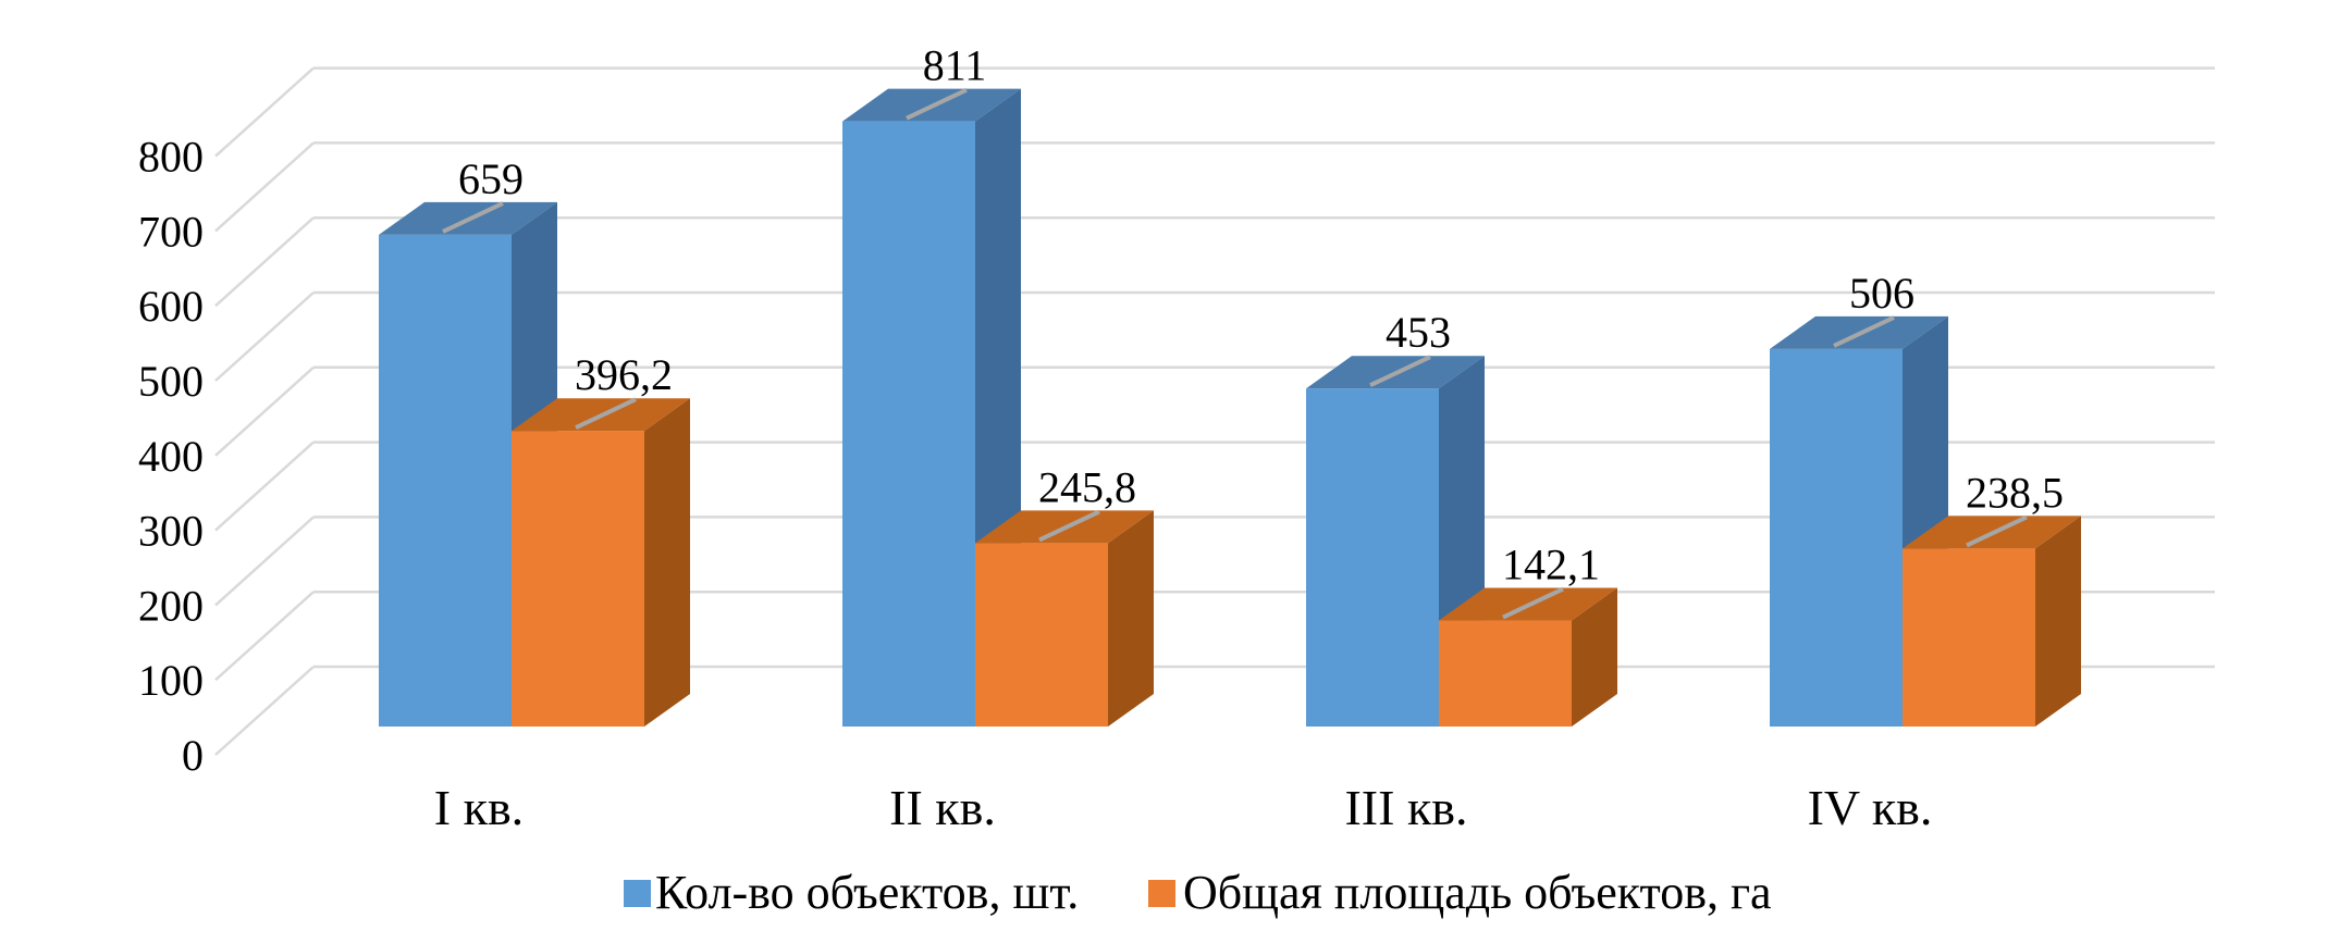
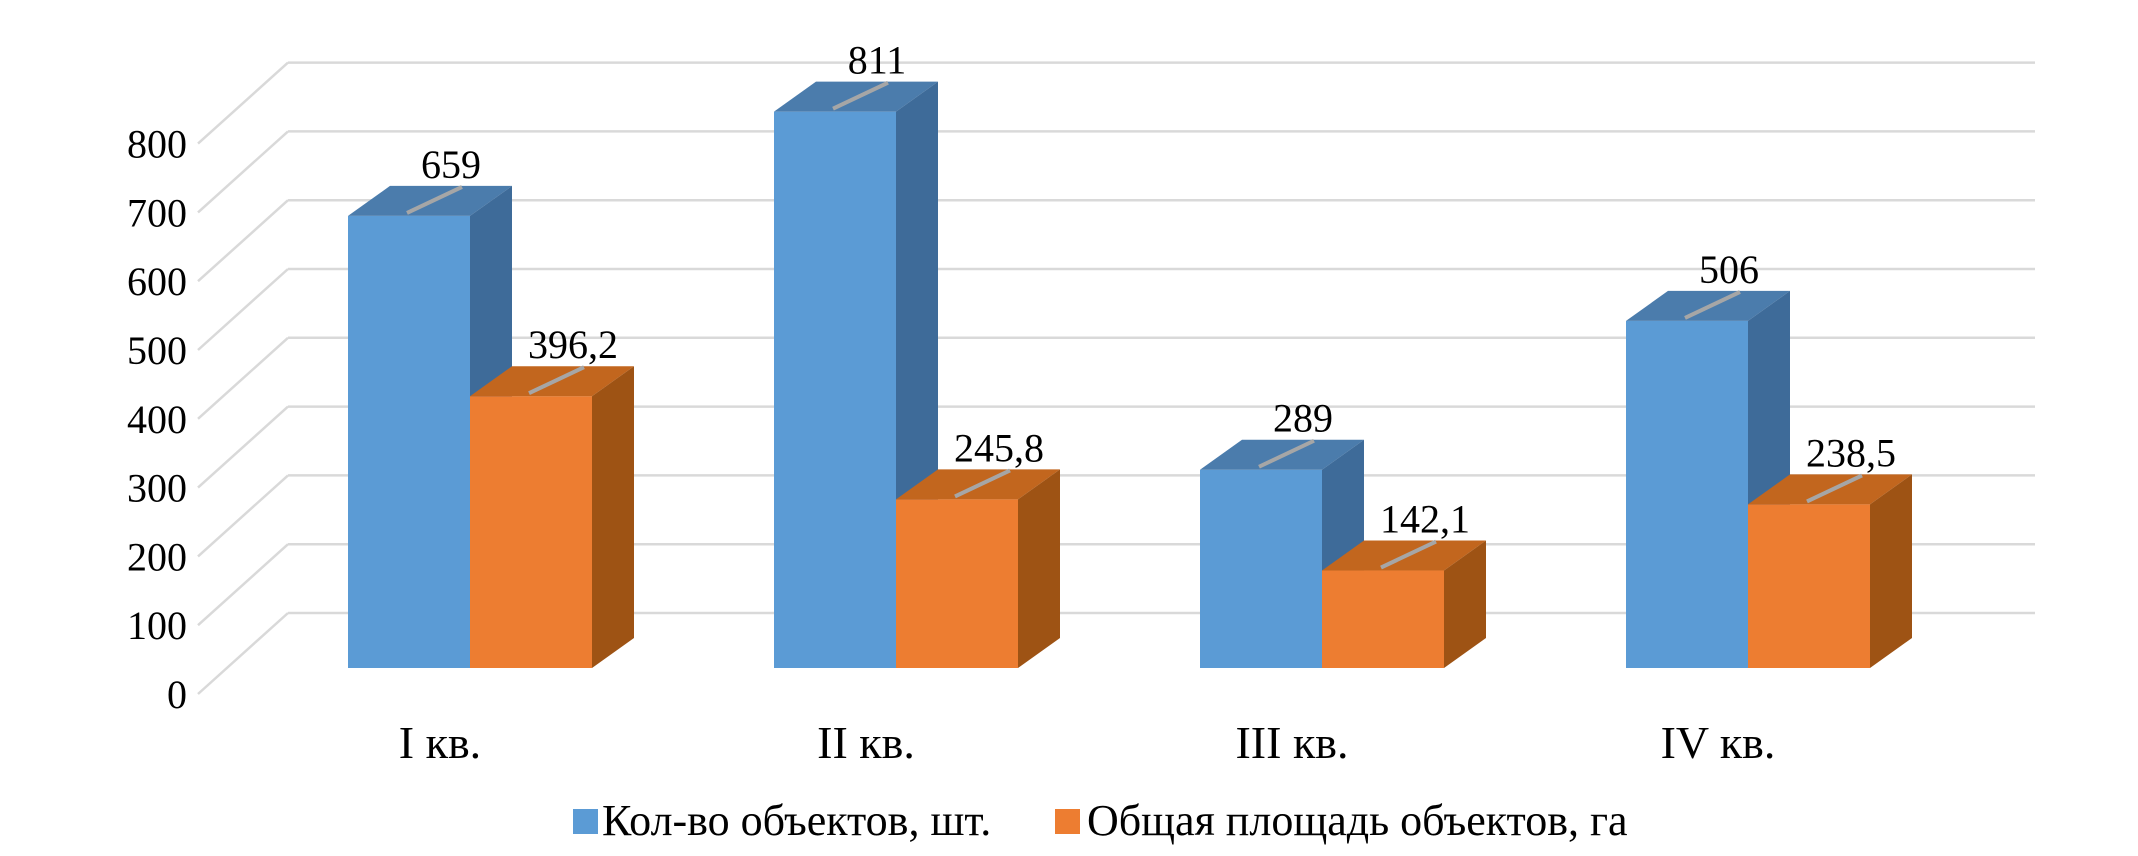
Кол-во объектов, шт./III кв.: 453 -> 289
